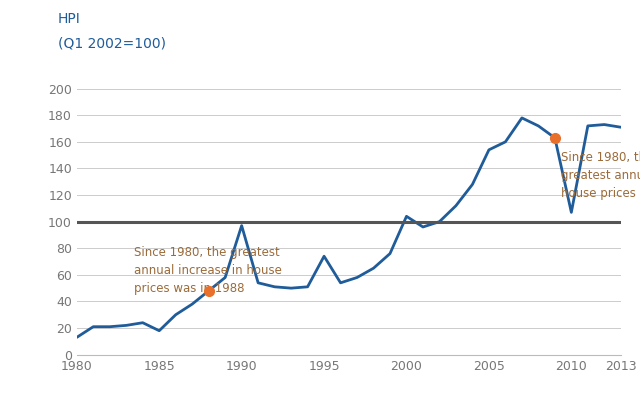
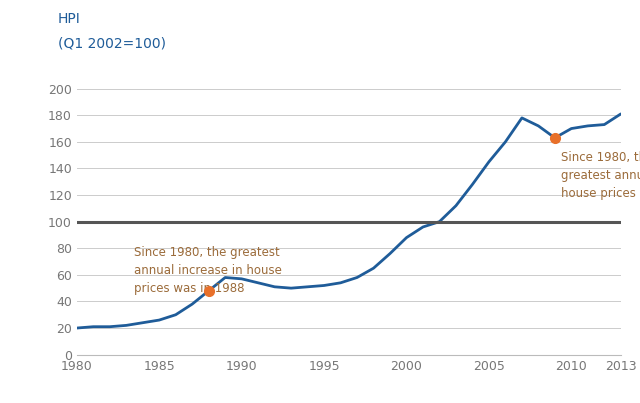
1980: 13 -> 20
1985: 18 -> 26
1990: 97 -> 57
1995: 74 -> 52
2000: 104 -> 88
2005: 154 -> 145
2010: 107 -> 170
2013: 171 -> 181
